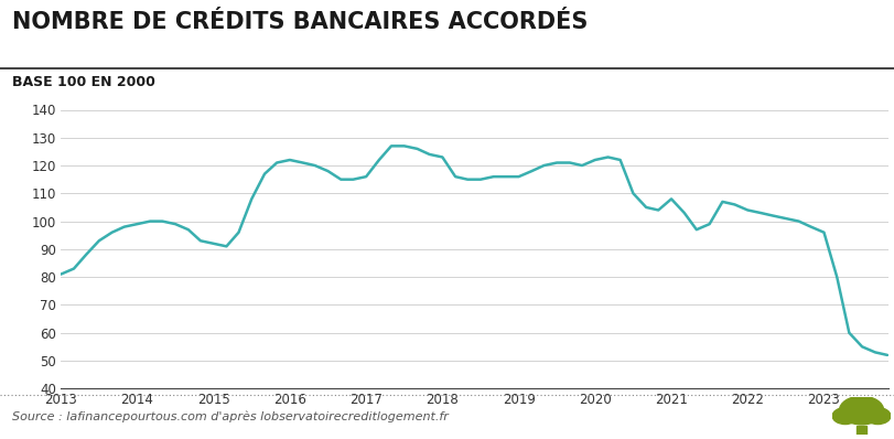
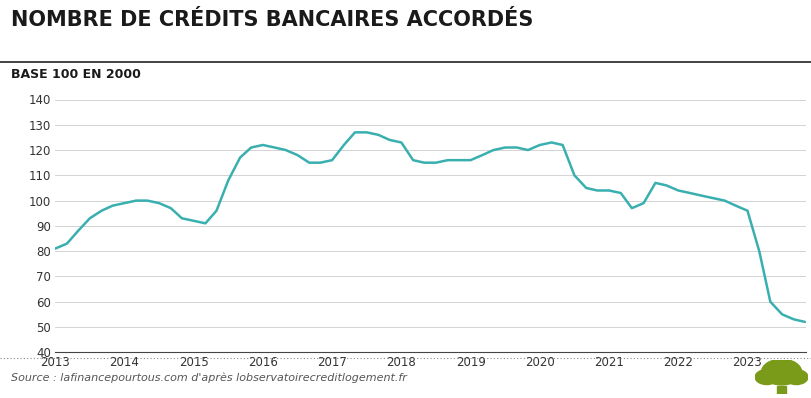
2021: 108 -> 104
